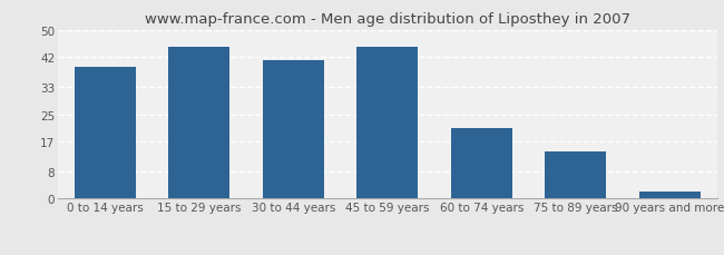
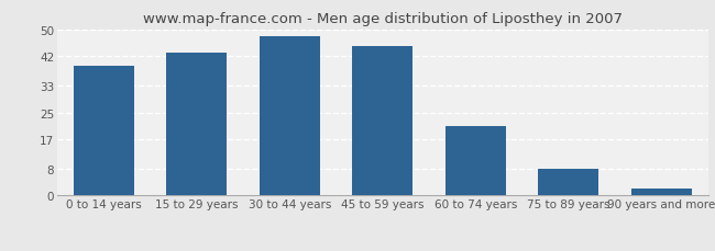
15 to 29 years: 45 -> 43
30 to 44 years: 41 -> 48
75 to 89 years: 14 -> 8
